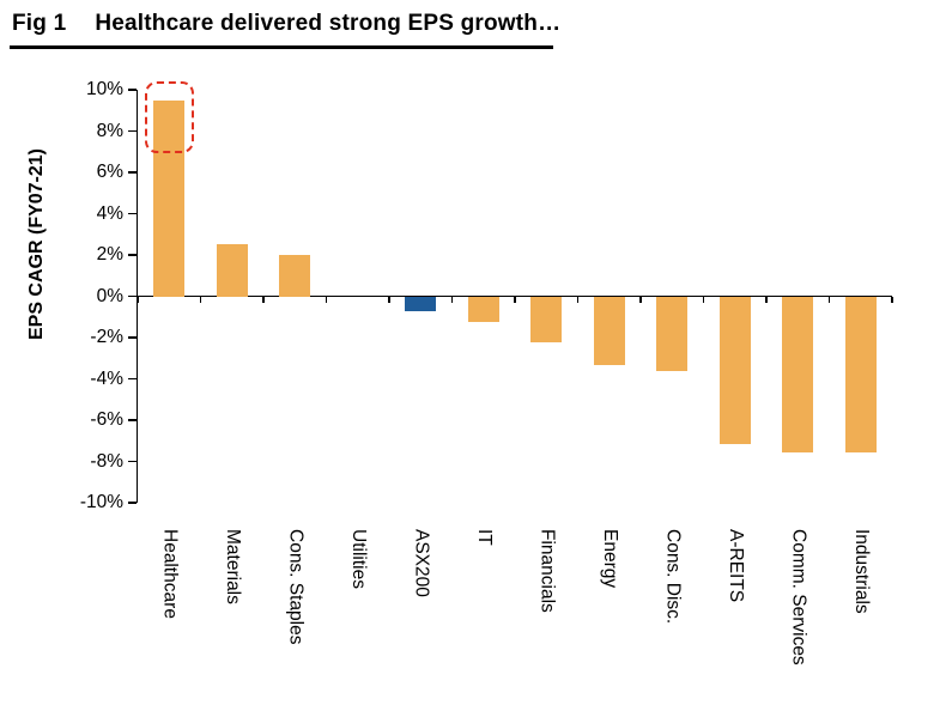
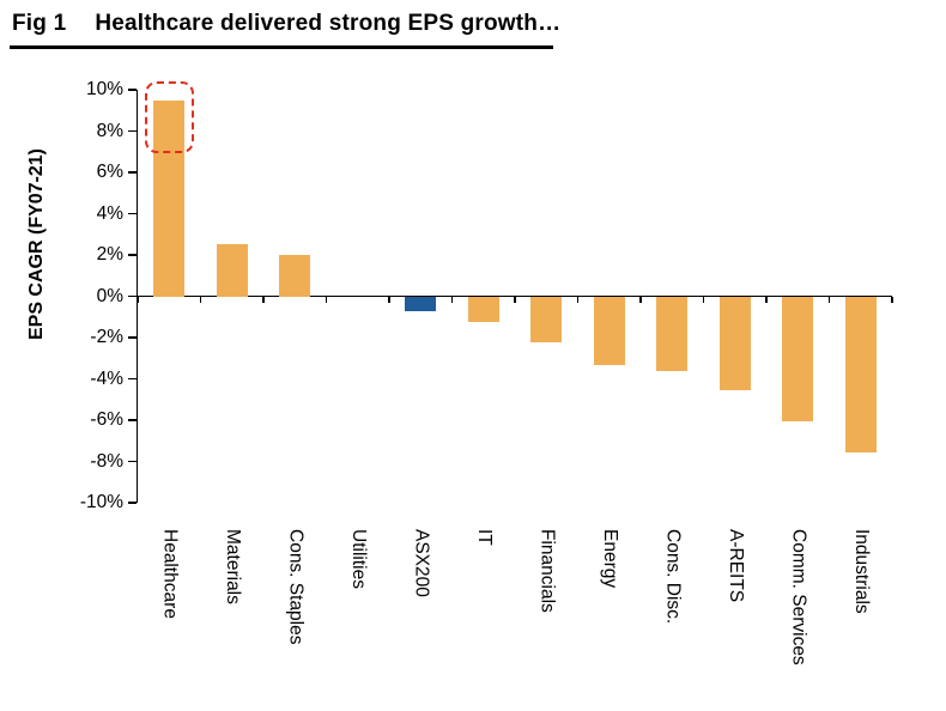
A-REITS: -7.1% -> -4.5%
Comm. Services: -7.5% -> -6.0%
